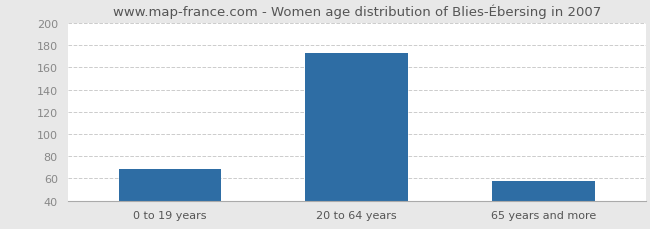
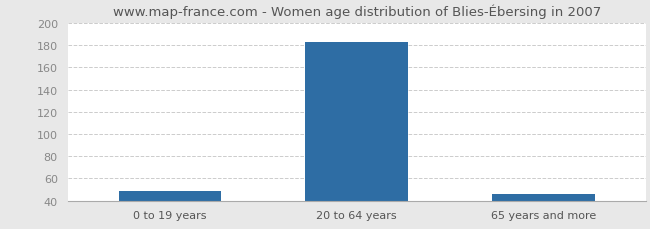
0 to 19 years: 68 -> 49
20 to 64 years: 173 -> 183
65 years and more: 58 -> 46
